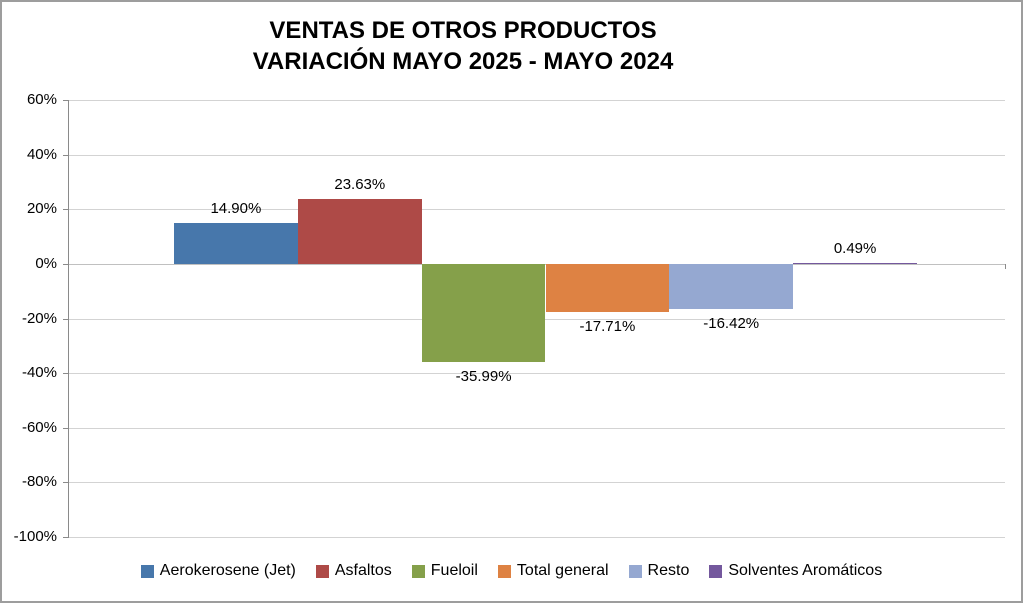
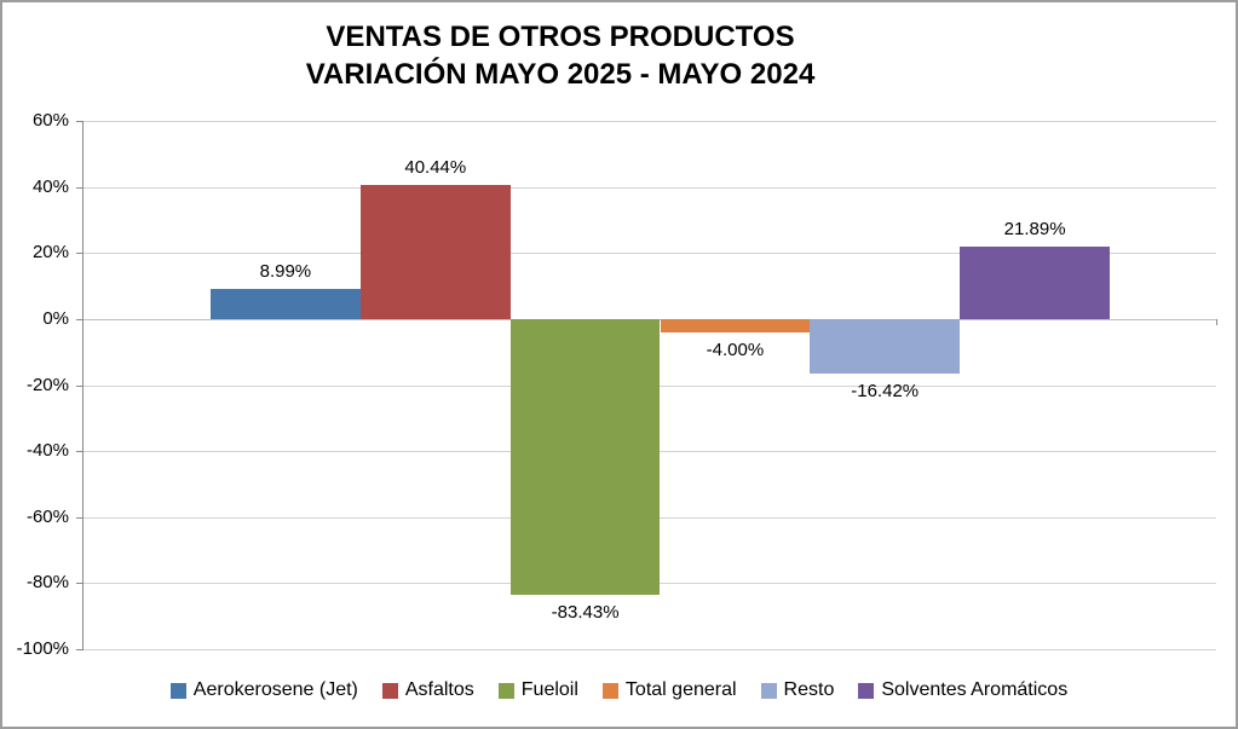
Aerokerosene (Jet): 14.90% -> 8.99%
Asfaltos: 23.63% -> 40.44%
Fueloil: -35.99% -> -83.43%
Total general: -17.71% -> -4.00%
Solventes Aromáticos: 0.49% -> 21.89%
